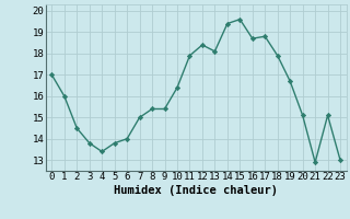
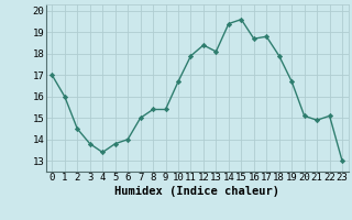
10: 16.4 -> 16.7
21: 12.9 -> 14.9
